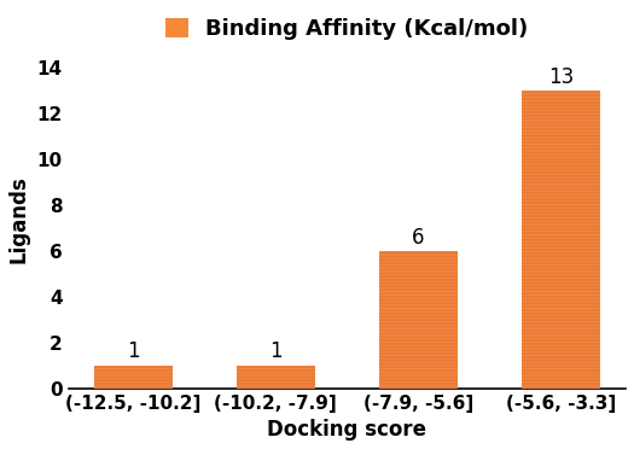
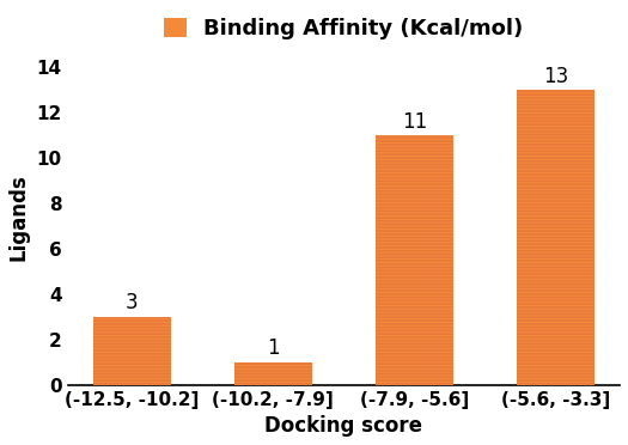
(-12.5, -10.2]: 1 -> 3
(-7.9, -5.6]: 6 -> 11
